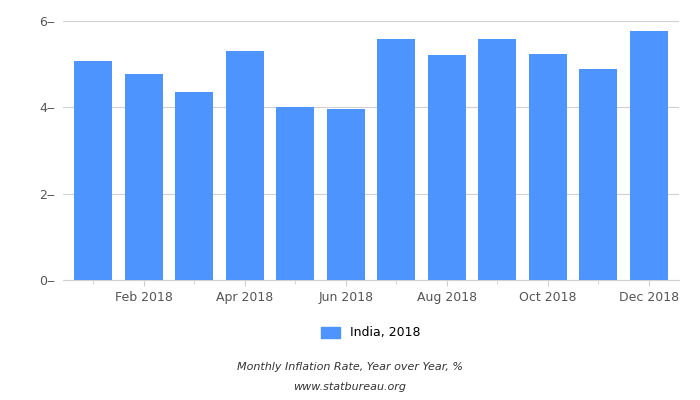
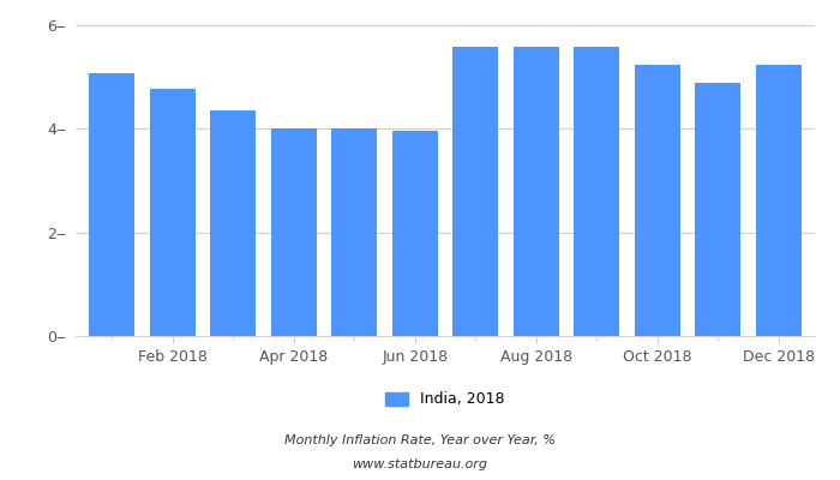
Apr 2018: 5.30‒ -> 4.00‒
Aug 2018: 5.20‒ -> 5.57‒
Dec 2018: 5.75‒ -> 5.22‒
